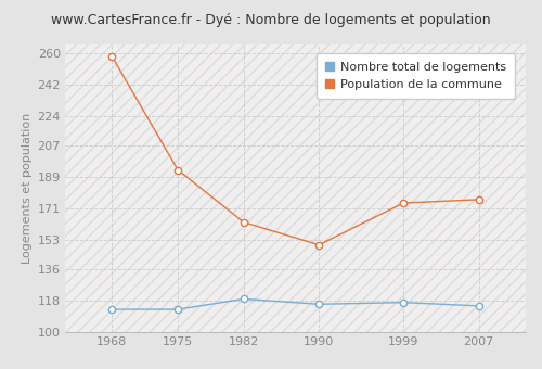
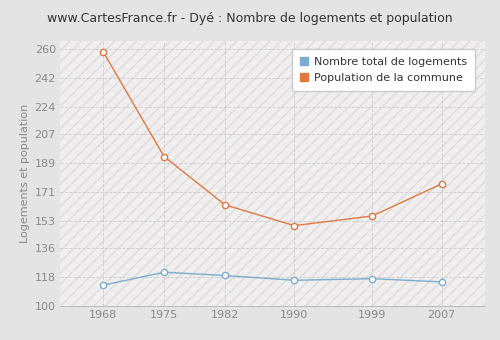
Nombre total de logements/1975: 113 -> 121
Population de la commune/1999: 174 -> 156
